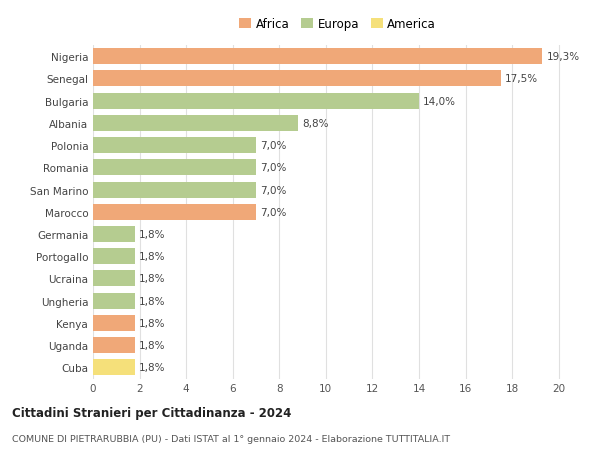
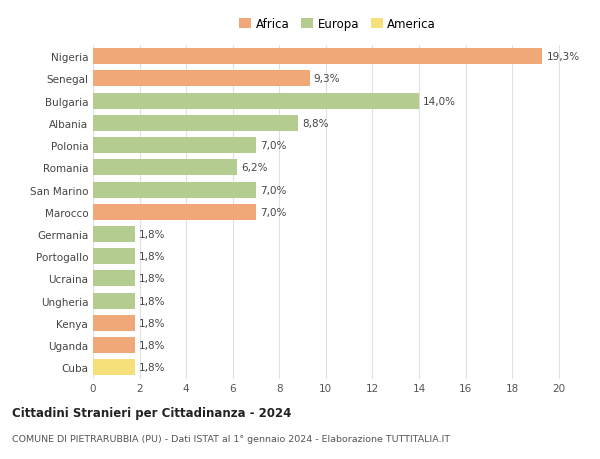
Senegal: 17,5% -> 9,3%
Romania: 7,0% -> 6,2%
